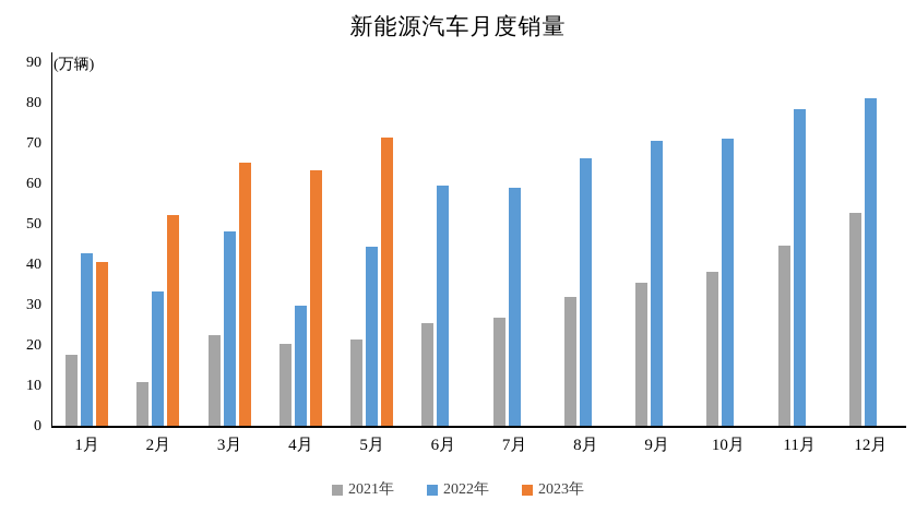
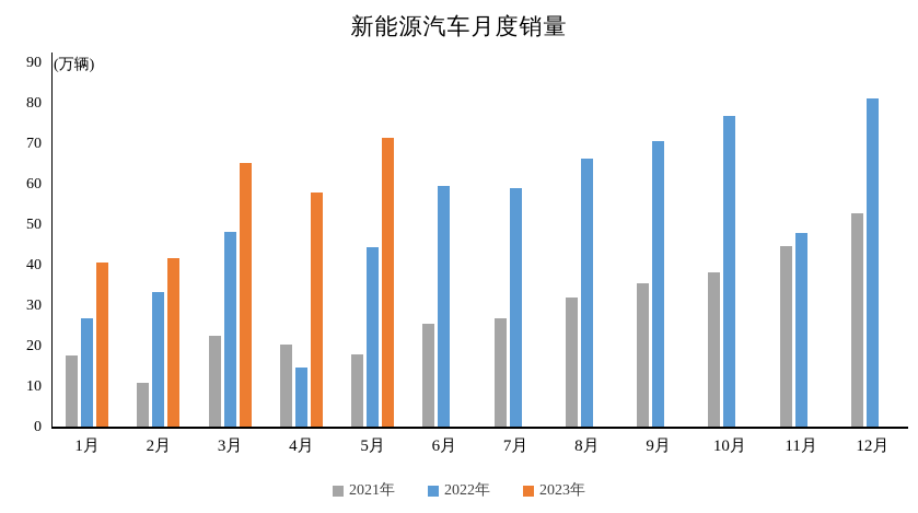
2022年/1月: 43 -> 27
2023年/2月: 52 -> 42
2022年/4月: 30 -> 15
2023年/4月: 64 -> 58
2021年/5月: 22 -> 18
2022年/10月: 71 -> 77
2022年/11月: 79 -> 48
